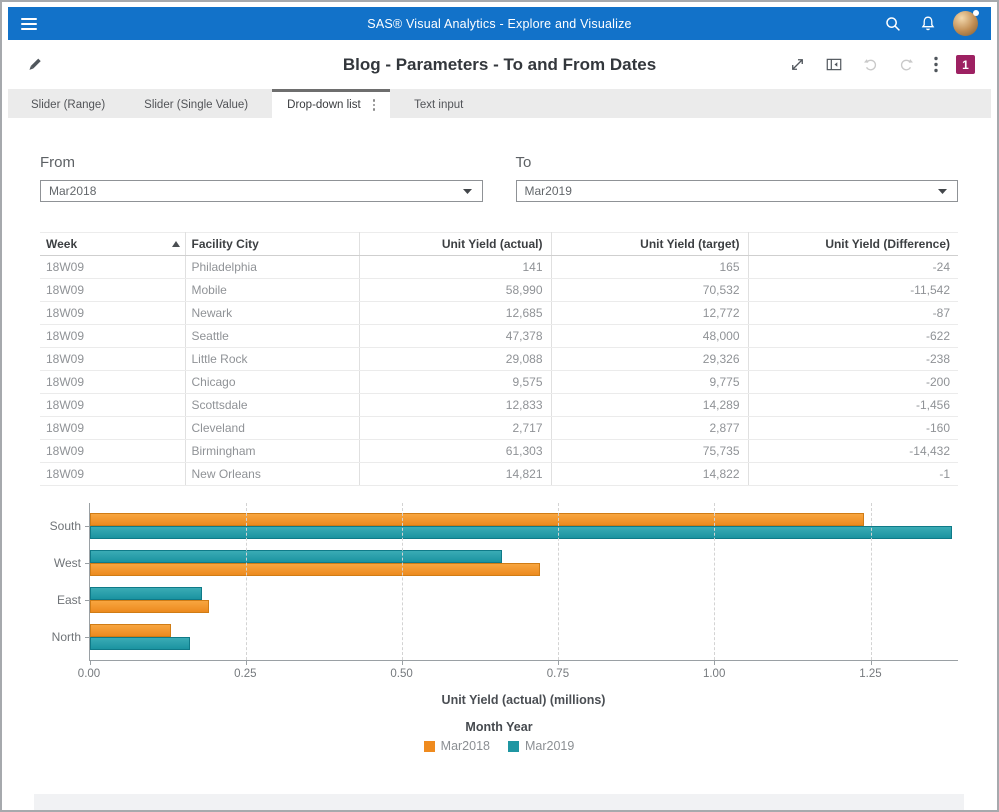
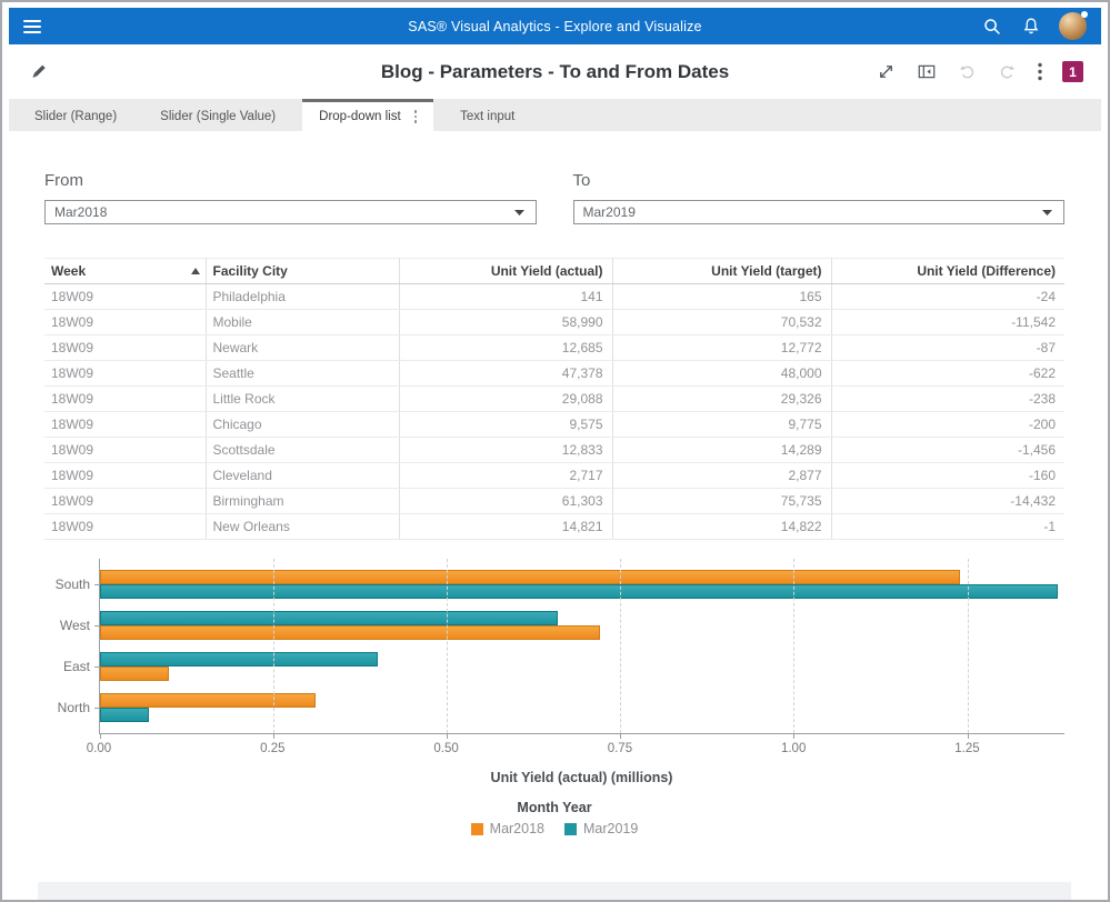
Mar2018/East: 0.19 -> 0.10
Mar2019/East: 0.18 -> 0.40
Mar2018/North: 0.13 -> 0.31
Mar2019/North: 0.16 -> 0.07
